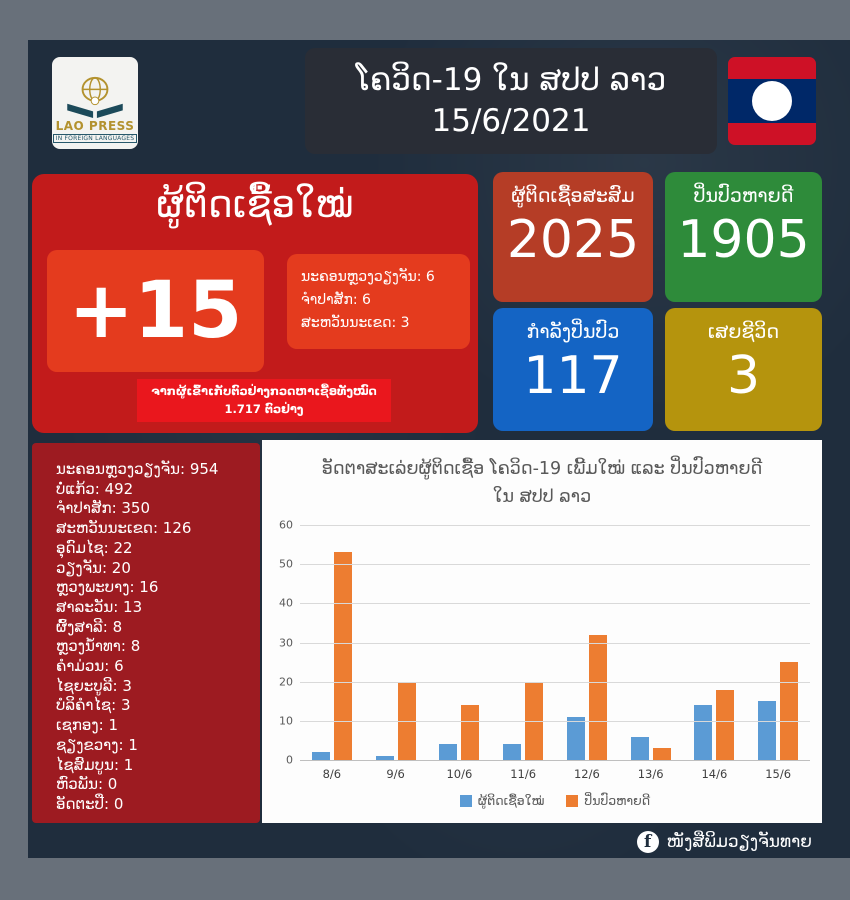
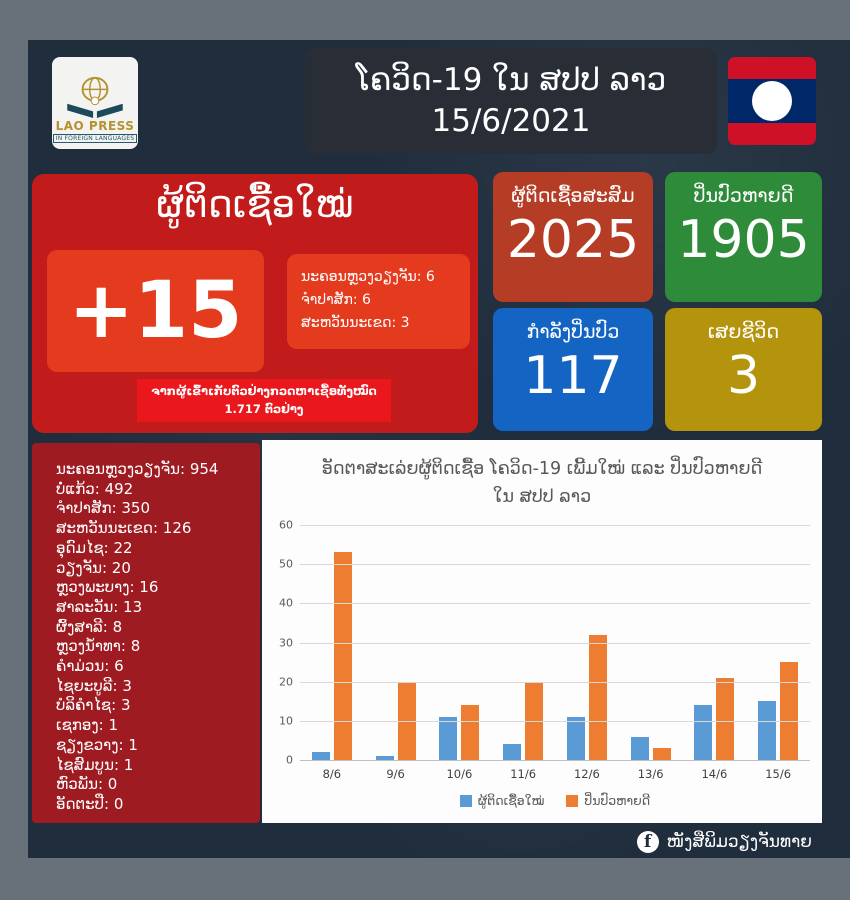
ຜູ້ຕິດເຊື້ອໃໝ່/10/6: 4 -> 11
ປິ່ນປົວຫາຍດີ/14/6: 18 -> 21
